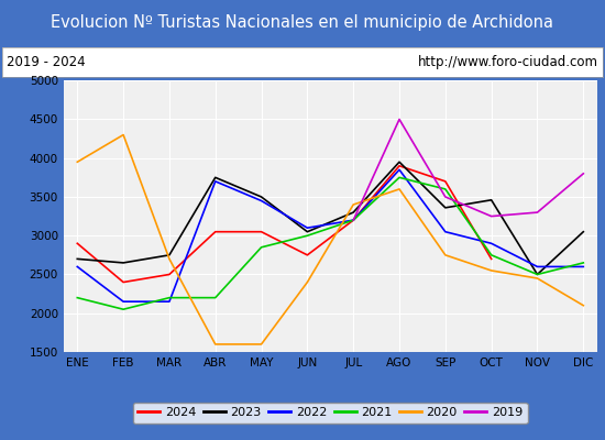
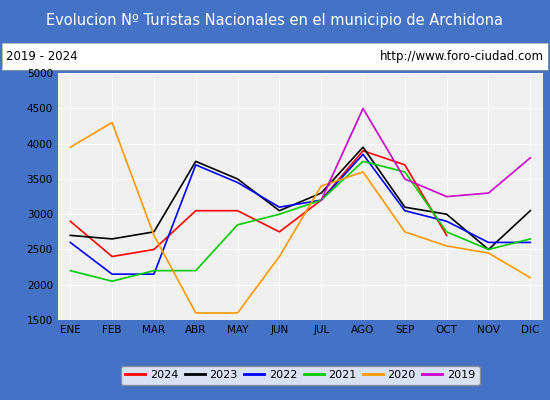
2023/SEP: 3360 -> 3100
2023/OCT: 3460 -> 3000
